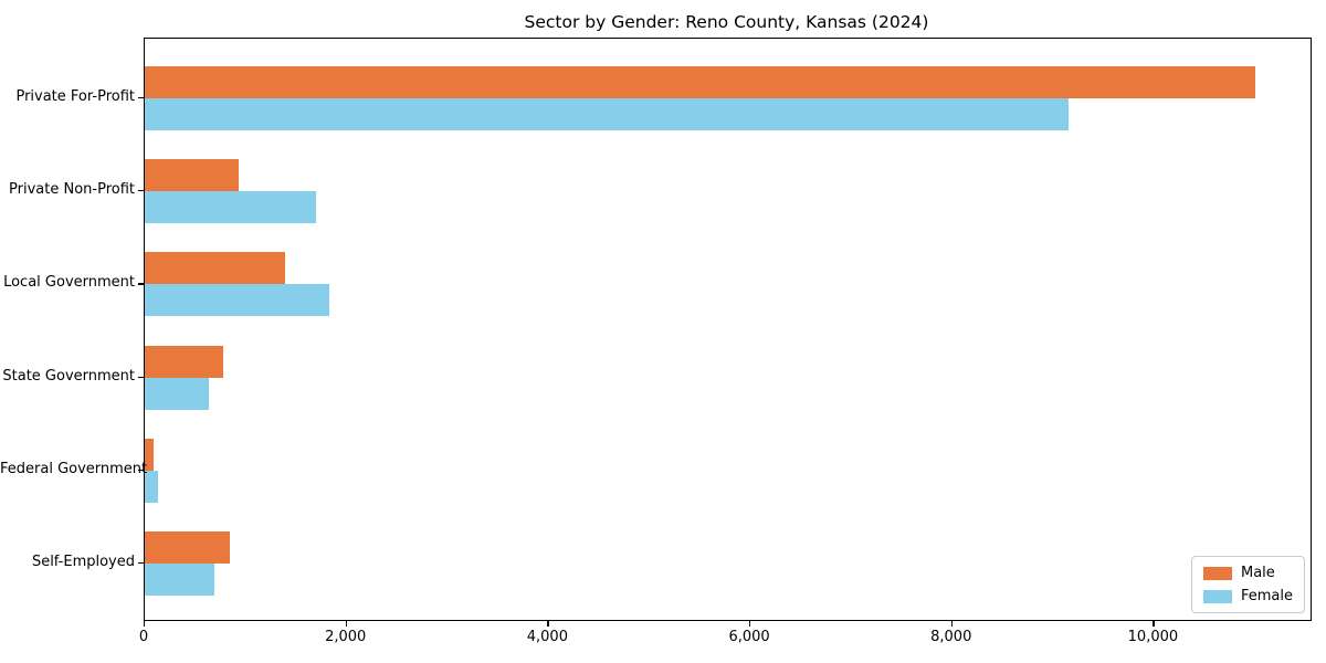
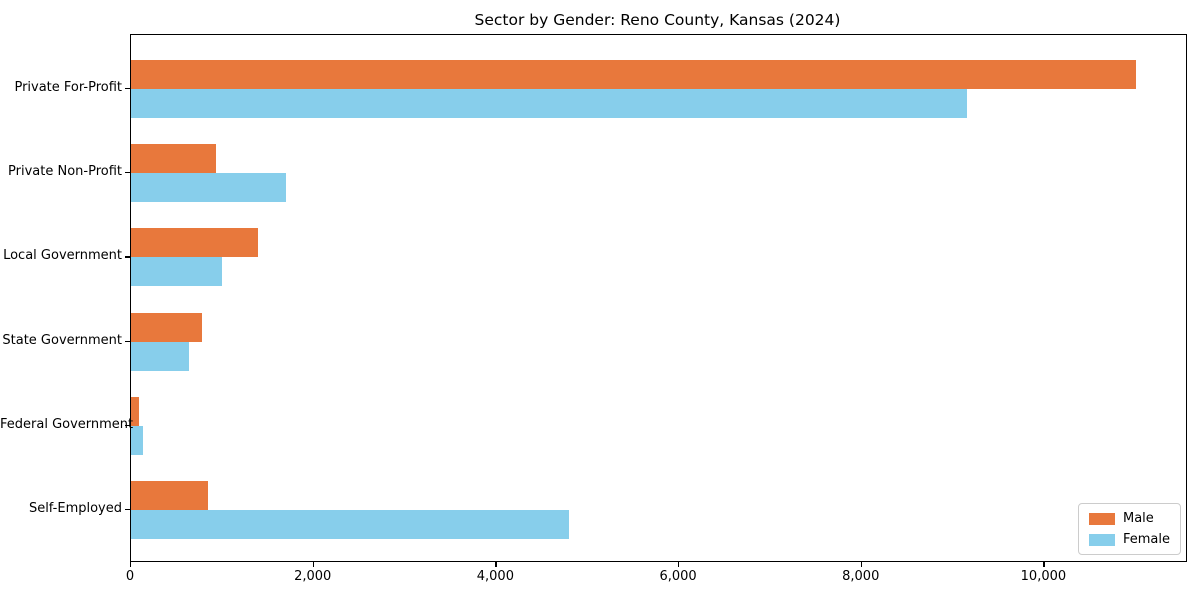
Female/Local Government: 1800 -> 1000
Female/Self-Employed: 700 -> 4800
